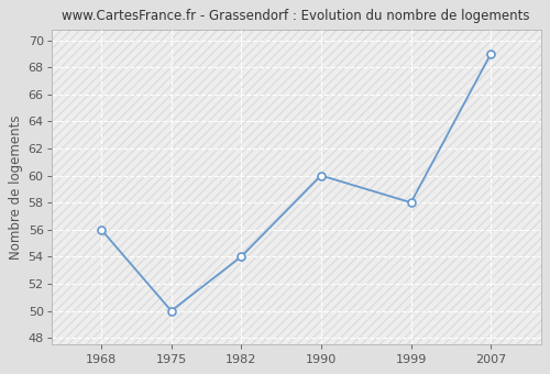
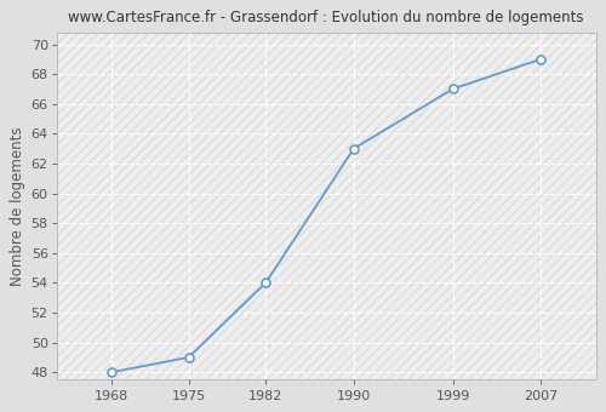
1968: 56 -> 48
1975: 50 -> 49
1990: 60 -> 63
1999: 58 -> 67
